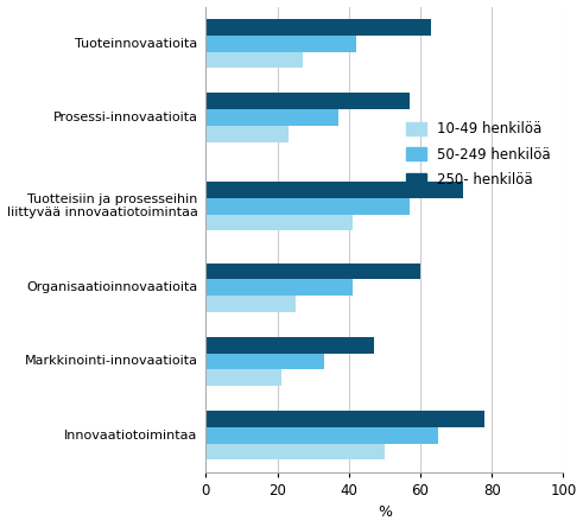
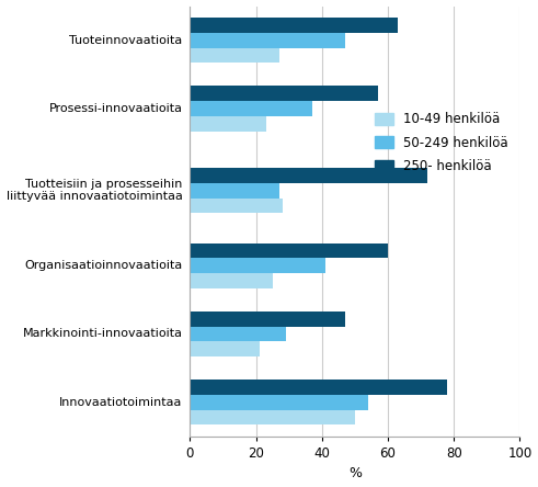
50-249 henkilöä/Tuoteinnovaatioita: 42 -> 47
50-249 henkilöä/Tuotteisiin ja prosesseihin liittyvää innovaatiotoimintaa: 57 -> 27
10-49 henkilöä/Tuotteisiin ja prosesseihin liittyvää innovaatiotoimintaa: 41 -> 28
50-249 henkilöä/Markkinointi-innovaatioita: 33 -> 29
50-249 henkilöä/Innovaatiotoimintaa: 65 -> 54
